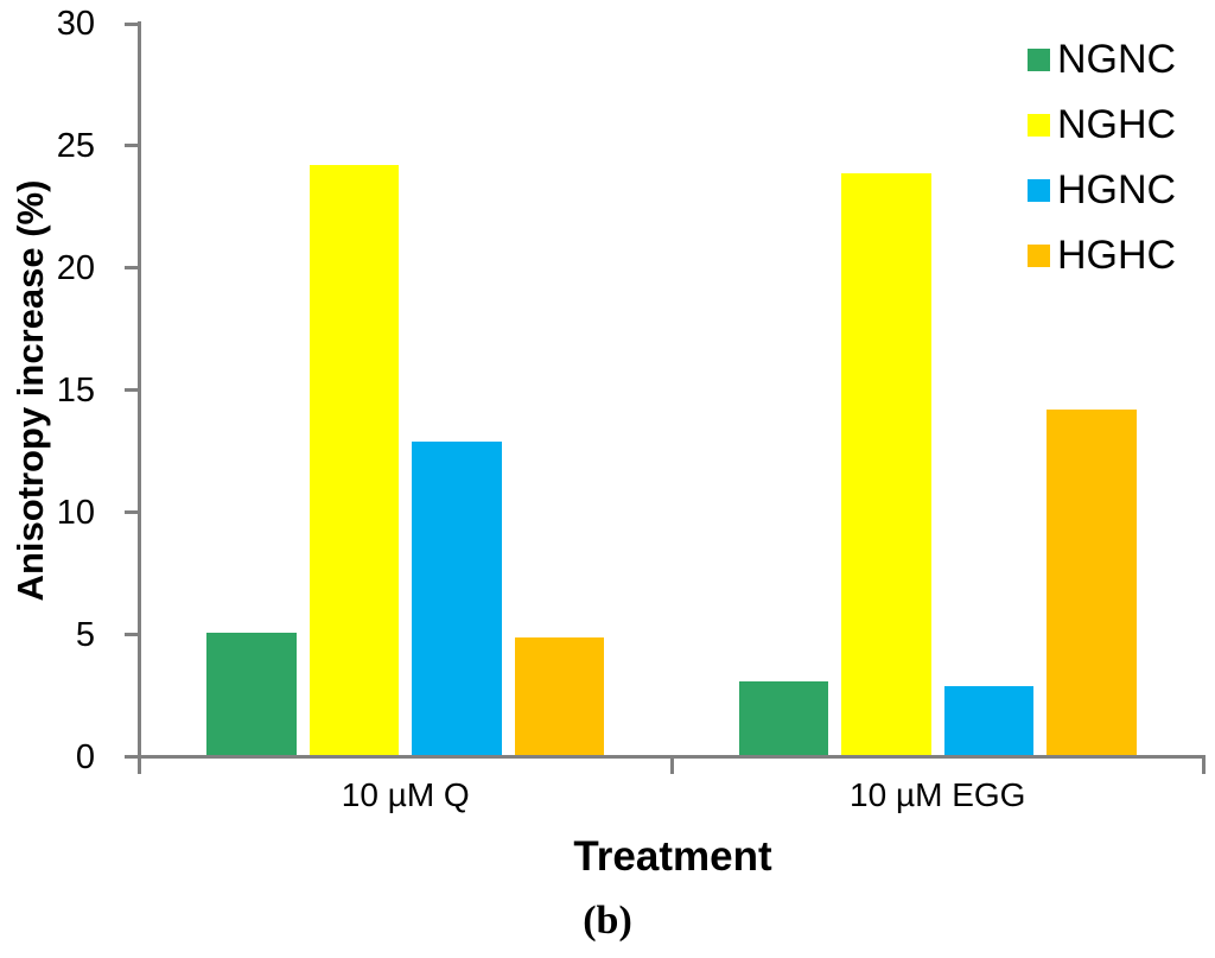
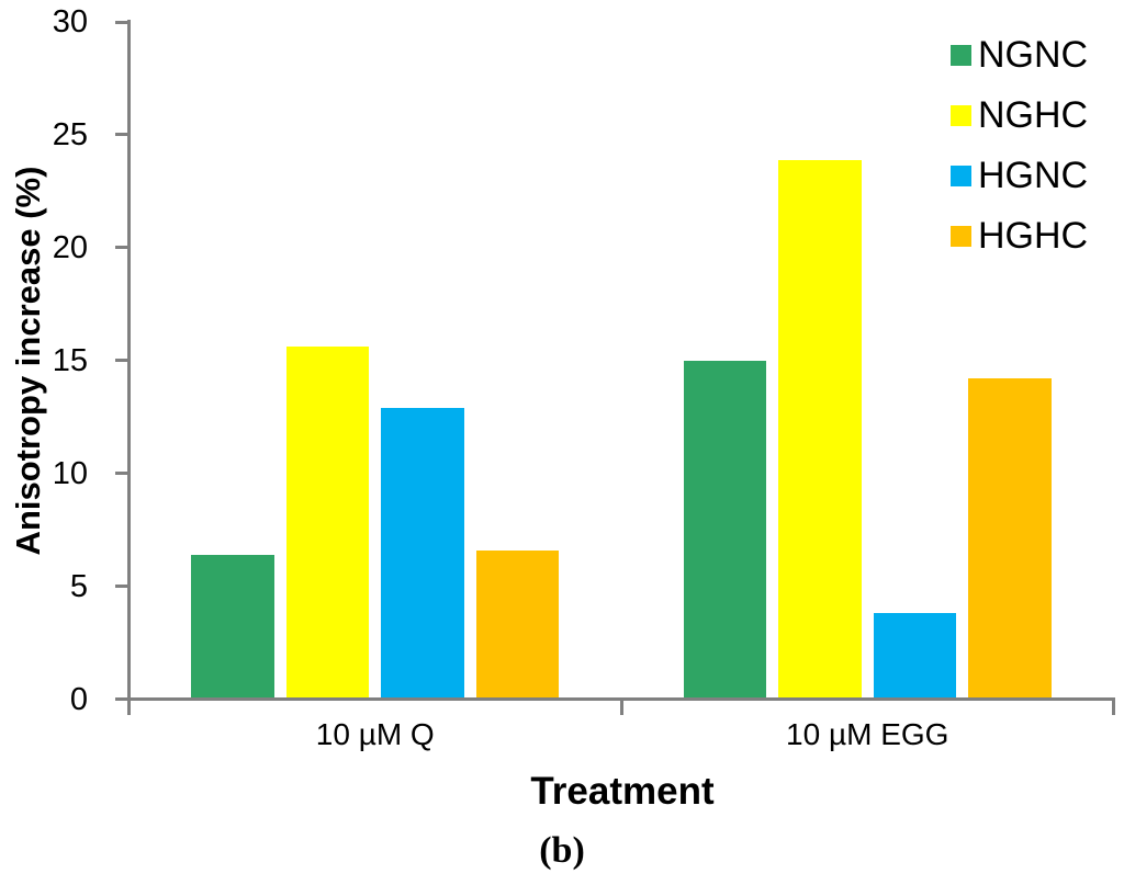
NGNC/10 µM Q: 5.1 -> 6.4
NGHC/10 µM Q: 24.2 -> 15.6
HGHC/10 µM Q: 4.9 -> 6.6
NGNC/10 µM EGG: 3.1 -> 15.0
HGNC/10 µM EGG: 2.9 -> 3.8
